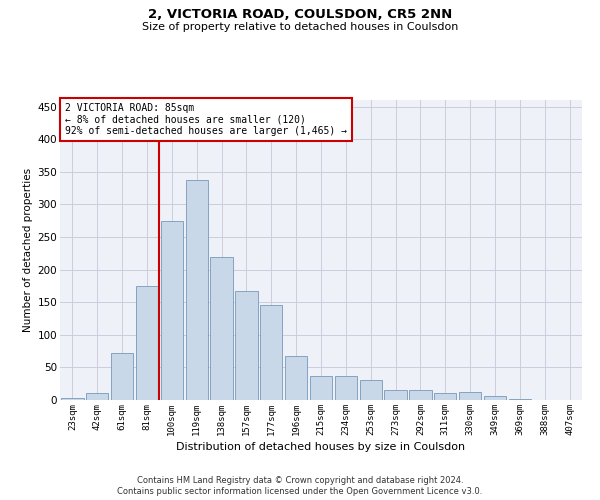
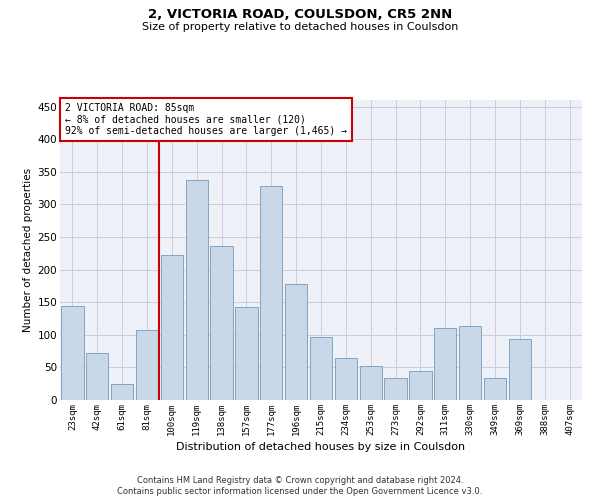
23sqm: 3 -> 144
42sqm: 10 -> 72
61sqm: 72 -> 24
81sqm: 175 -> 108
100sqm: 275 -> 222
138sqm: 220 -> 236
157sqm: 167 -> 142
177sqm: 145 -> 328
196sqm: 68 -> 178
215sqm: 37 -> 96
234sqm: 37 -> 64
253sqm: 30 -> 52
273sqm: 16 -> 34
292sqm: 15 -> 44
311sqm: 10 -> 110
330sqm: 12 -> 114
349sqm: 6 -> 34
369sqm: 1 -> 94
